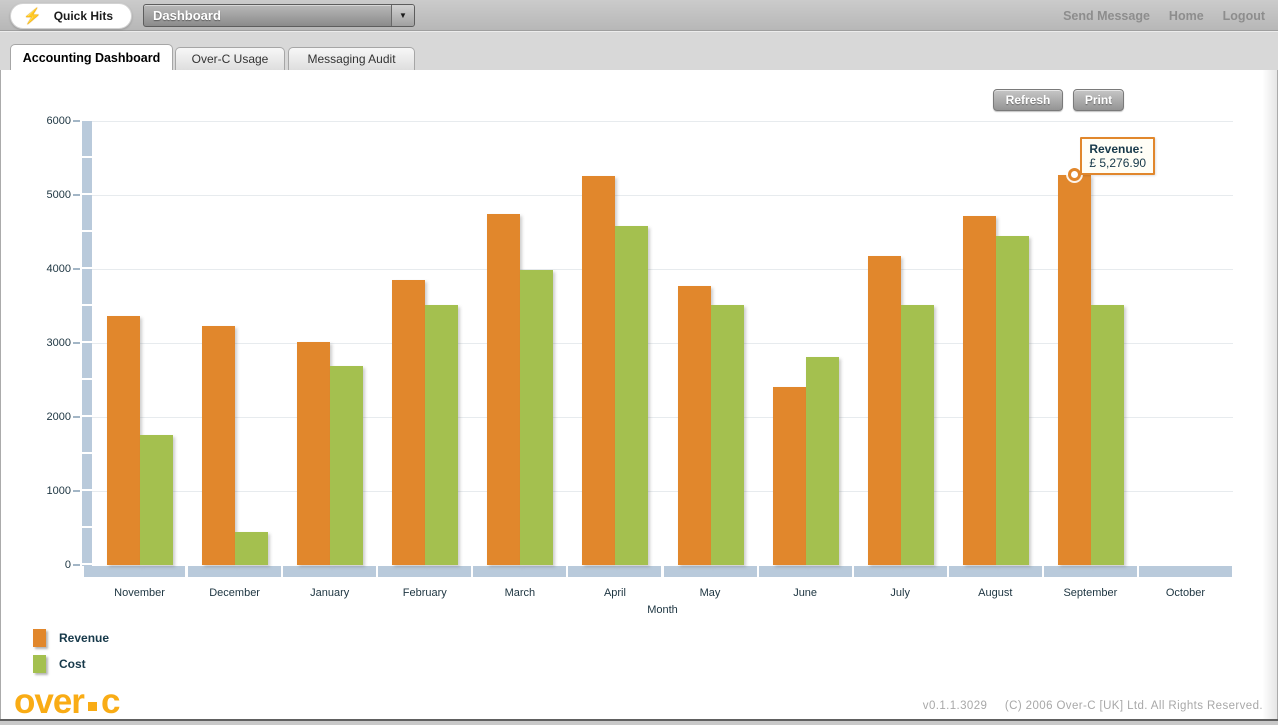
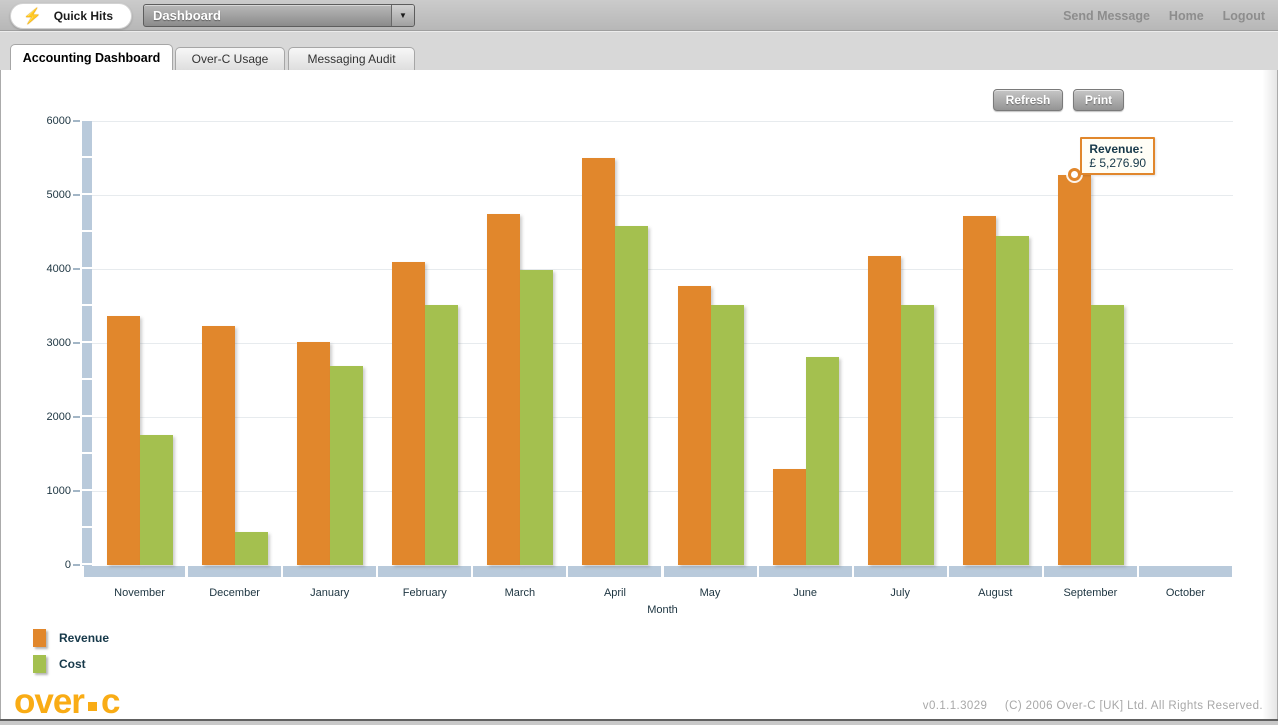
Revenue/February: 3800 -> 4100
Revenue/April: 5300 -> 5500
Revenue/June: 2400 -> 1300
